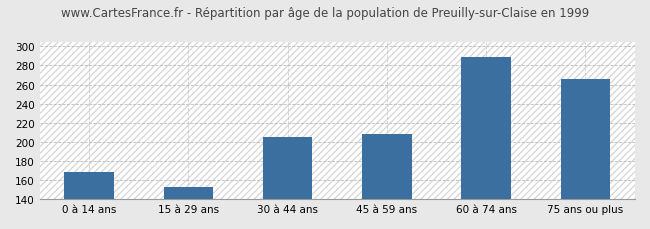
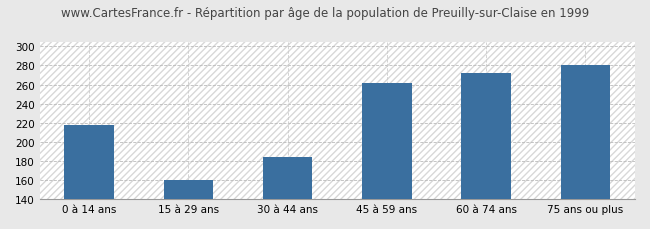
0 à 14 ans: 168 -> 218
15 à 29 ans: 153 -> 160
30 à 44 ans: 205 -> 184
45 à 59 ans: 208 -> 262
60 à 74 ans: 289 -> 272
75 ans ou plus: 266 -> 280
